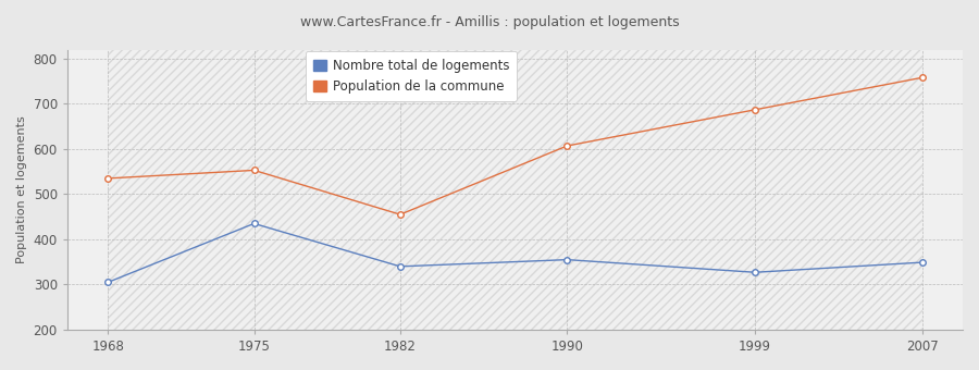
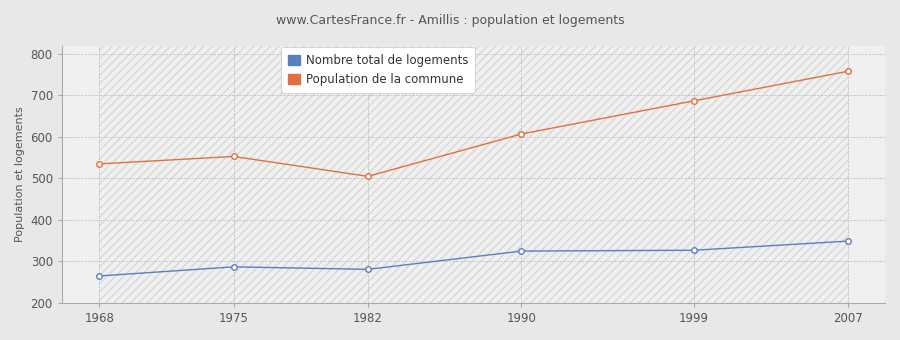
Nombre total de logements/1968: 305 -> 265
Nombre total de logements/1975: 435 -> 287
Nombre total de logements/1982: 340 -> 281
Population de la commune/1982: 455 -> 505
Nombre total de logements/1990: 355 -> 325
